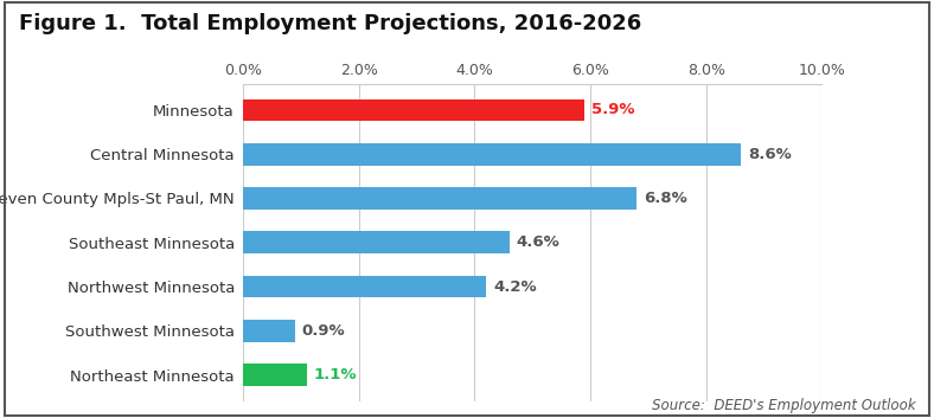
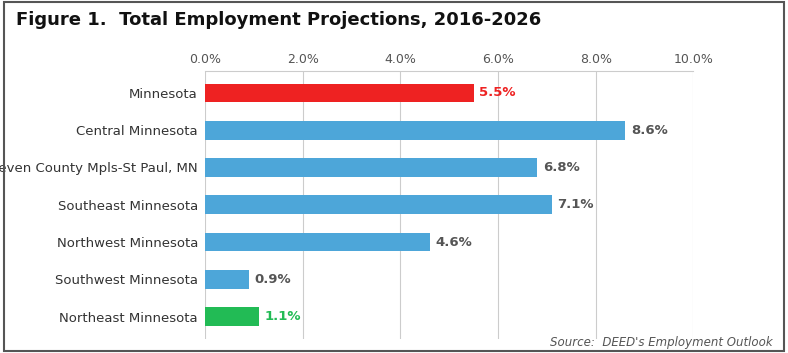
Minnesota: 5.9% -> 5.5%
Southeast Minnesota: 4.6% -> 7.1%
Northwest Minnesota: 4.2% -> 4.6%
